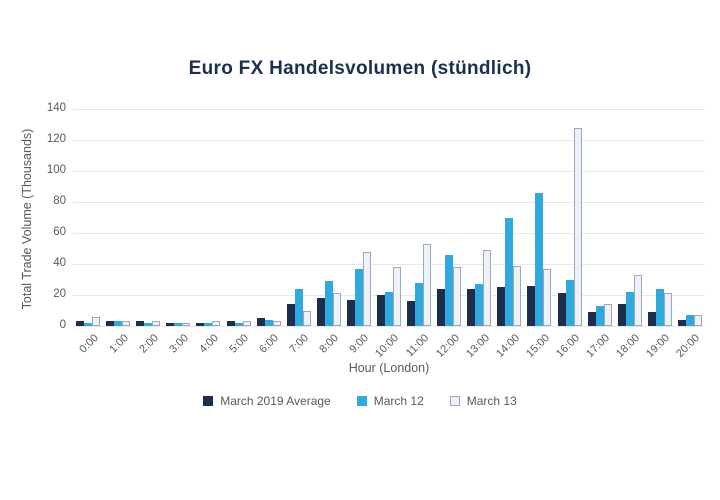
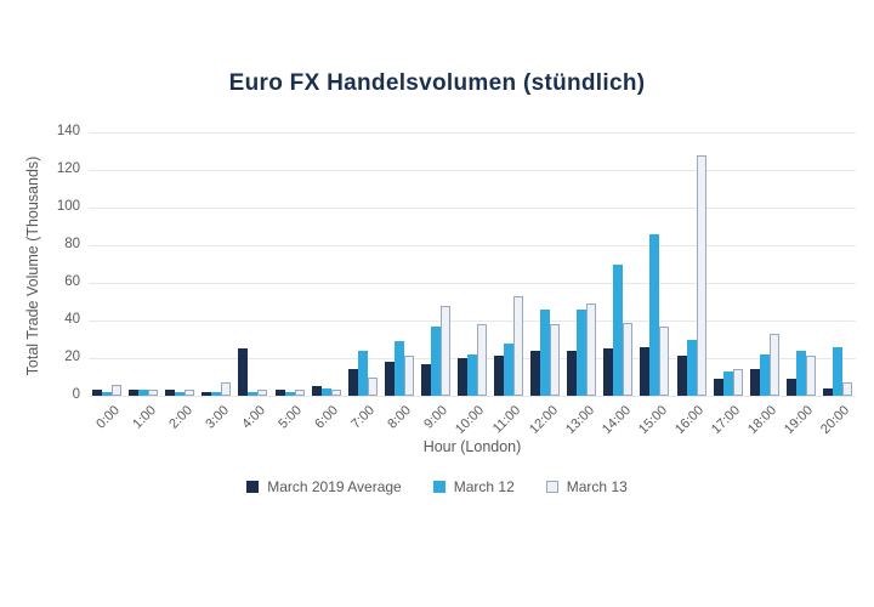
March 13/3:00: 2 -> 7
March 2019 Average/4:00: 2 -> 25
March 2019 Average/11:00: 16 -> 21
March 12/13:00: 27 -> 46
March 12/20:00: 7 -> 26
